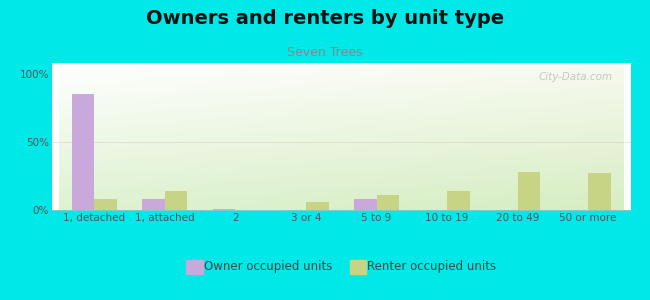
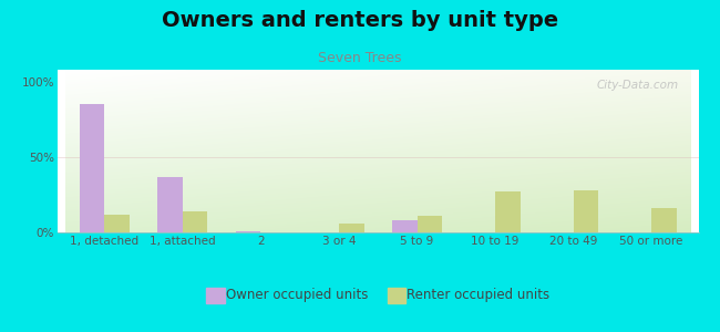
Renter occupied units/1, detached: 8% -> 12%
Owner occupied units/1, attached: 8% -> 37%
Renter occupied units/10 to 19: 14% -> 27%
Renter occupied units/50 or more: 27% -> 16%
